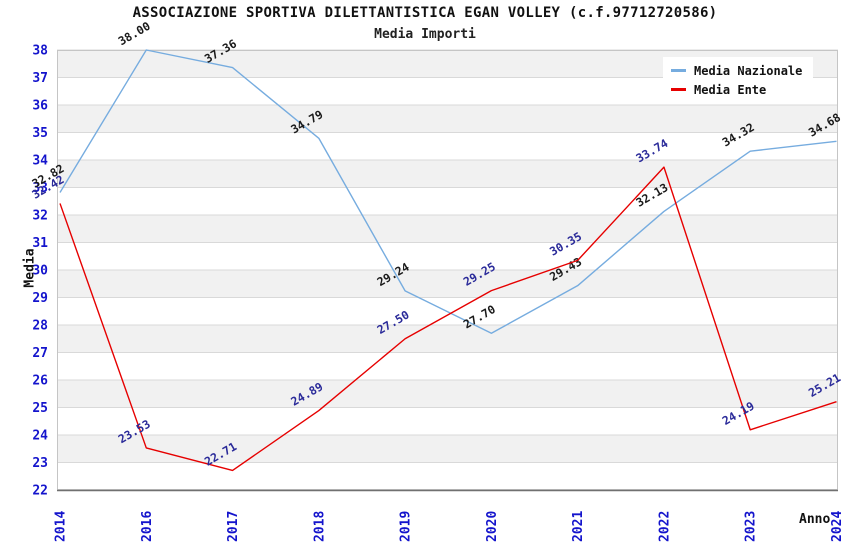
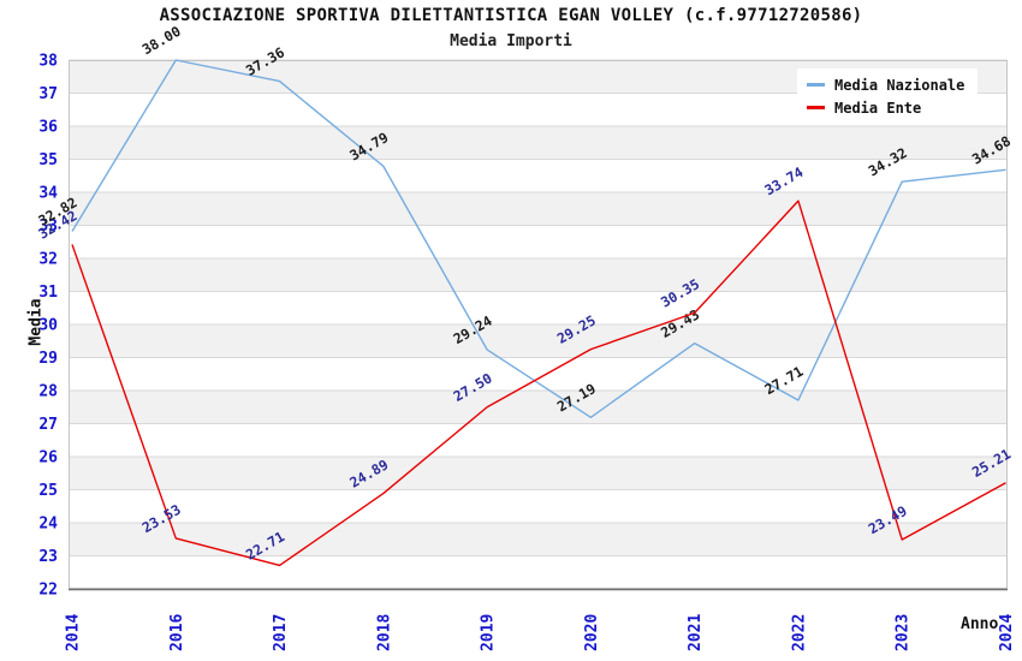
Media Nazionale/2020: 27.70 -> 27.19
Media Nazionale/2022: 32.13 -> 27.71
Media Ente/2023: 24.19 -> 23.49
